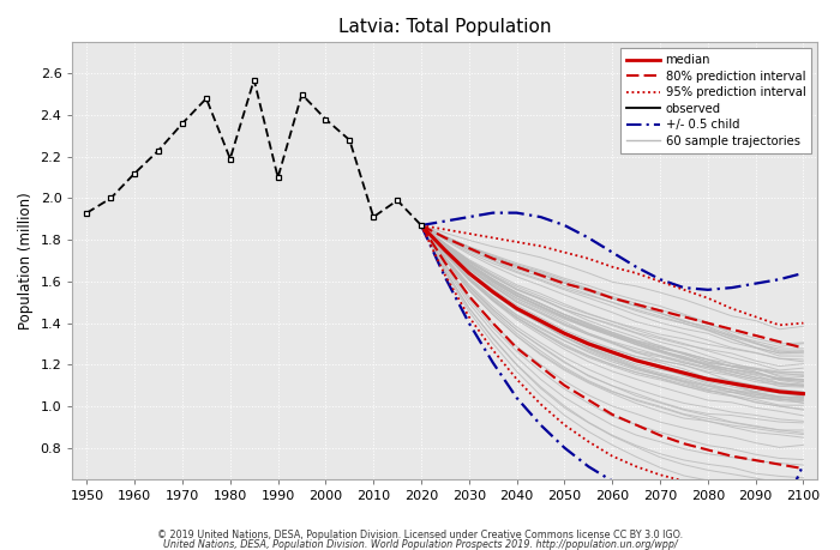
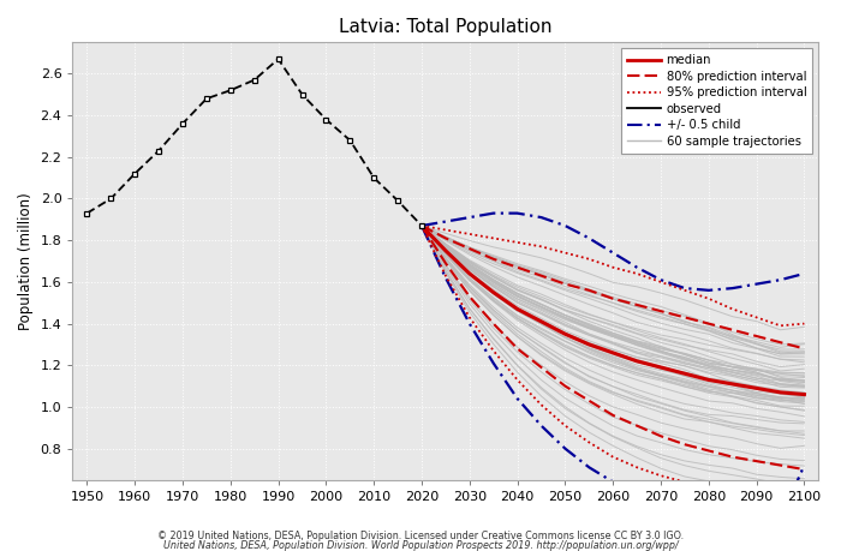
observed/1980: 2.19 -> 2.52
observed/1990: 2.10 -> 2.67
observed/2010: 1.91 -> 2.10
